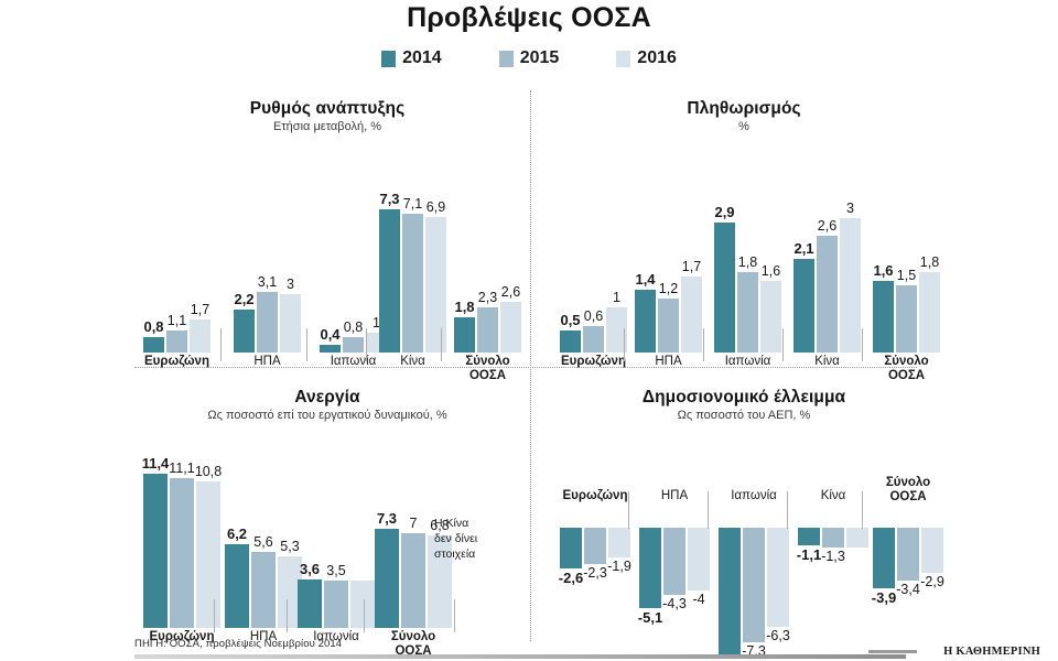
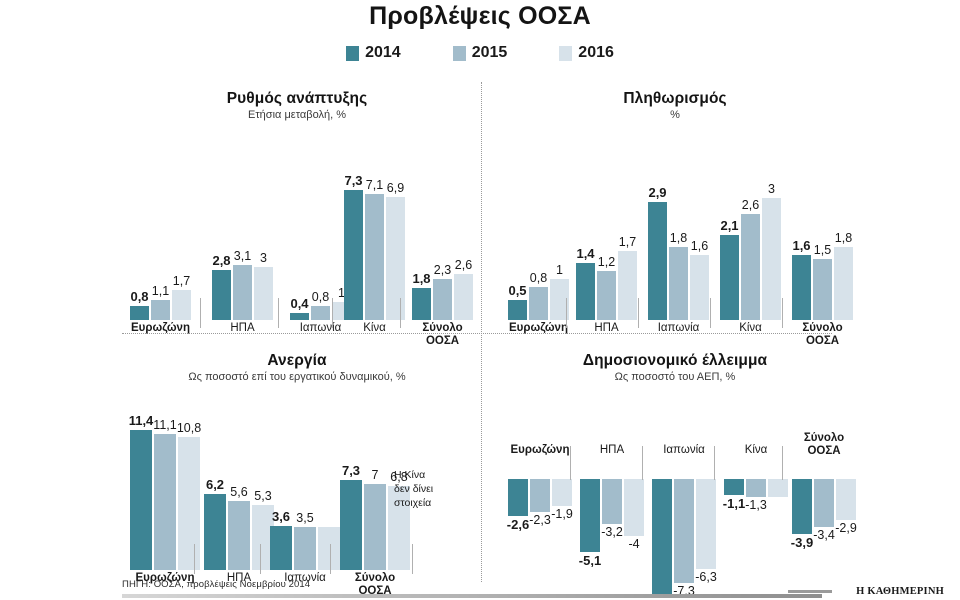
Ρυθμός ανάπτυξης/2014/ΗΠΑ: 2,2 -> 2,8
Πληθωρισμός/2015/Ευρωζώνη: 0,6 -> 0,8
Δημοσιονομικό έλλειμμα/2015/ΗΠΑ: -4,3 -> -3,2
